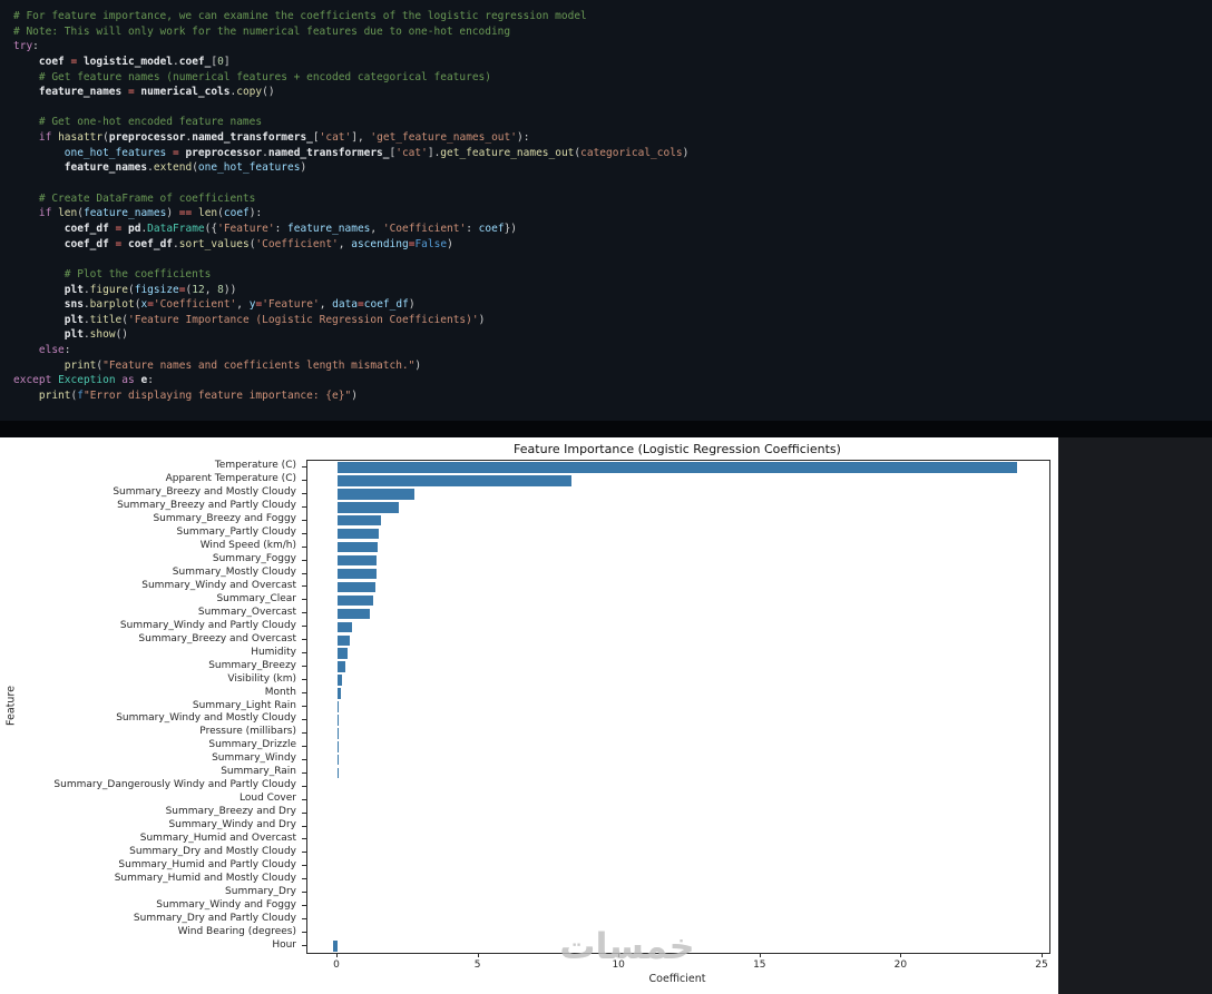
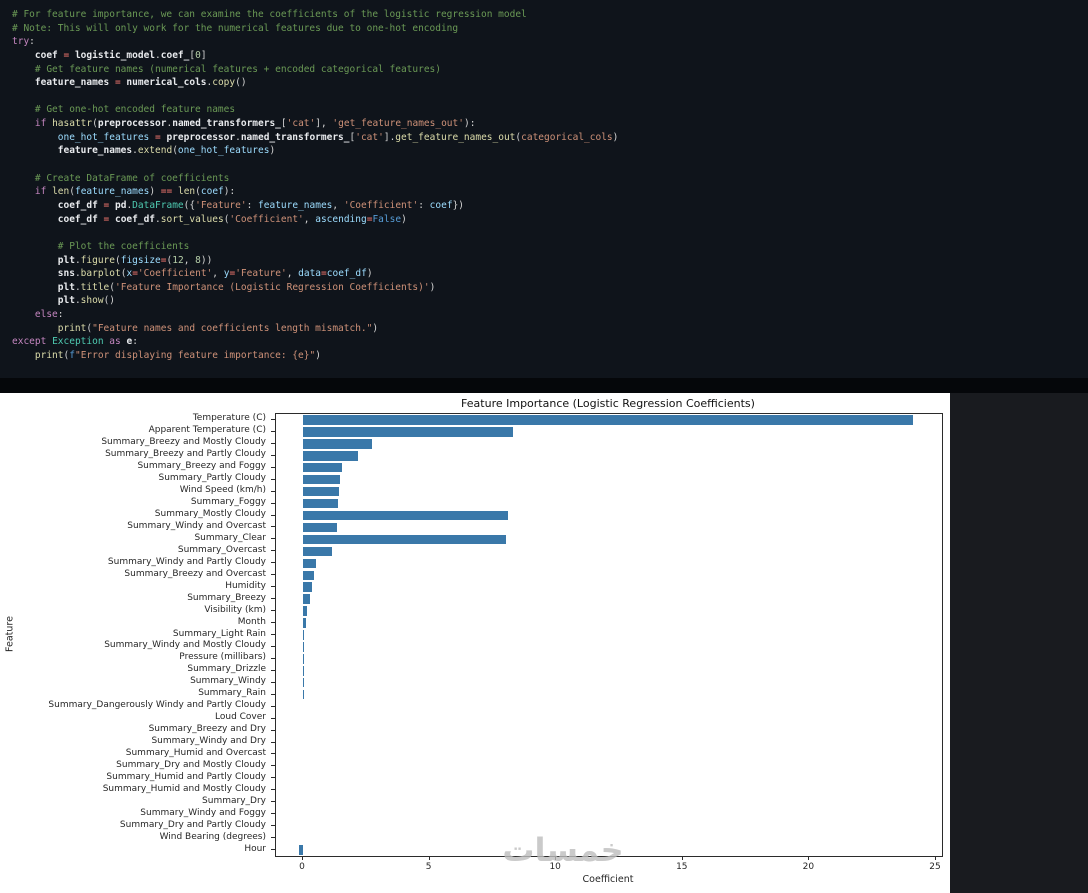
Summary_Mostly Cloudy: 1.4 -> 8.1
Summary_Clear: 1.3 -> 8.0
